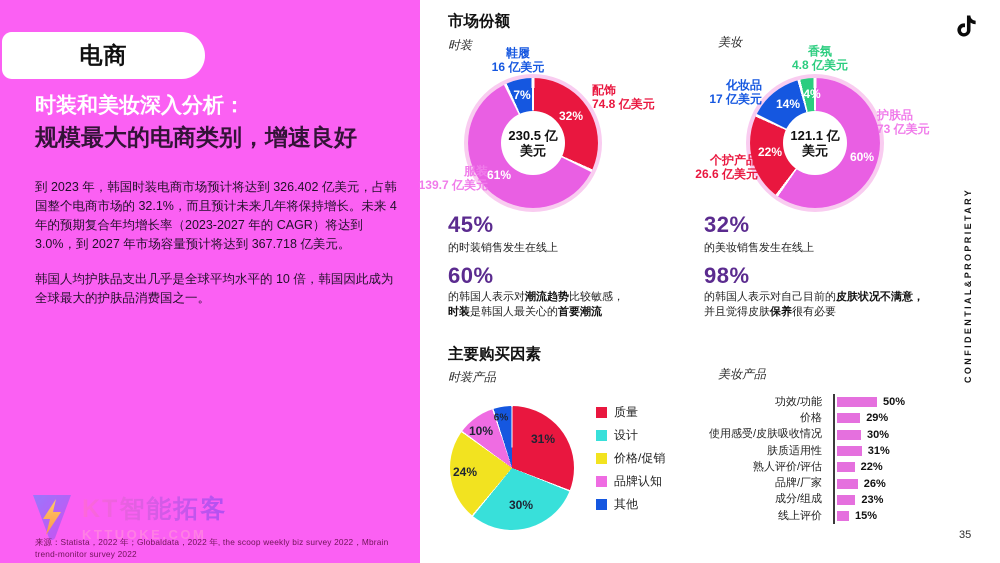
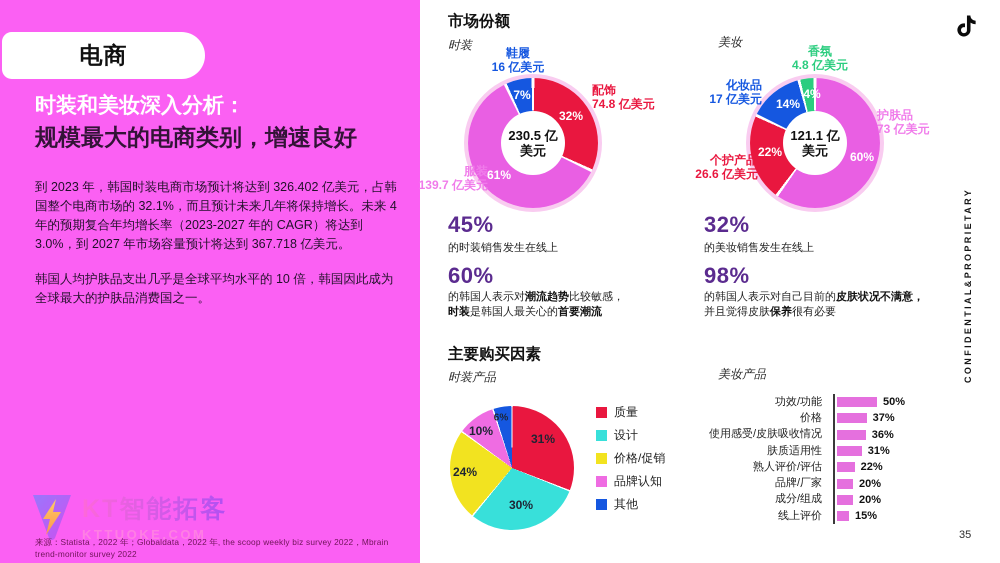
美妆产品/价格: 29% -> 37%
美妆产品/使用感受/皮肤吸收情况: 30% -> 36%
美妆产品/品牌/厂家: 26% -> 20%
美妆产品/成分/组成: 23% -> 20%
